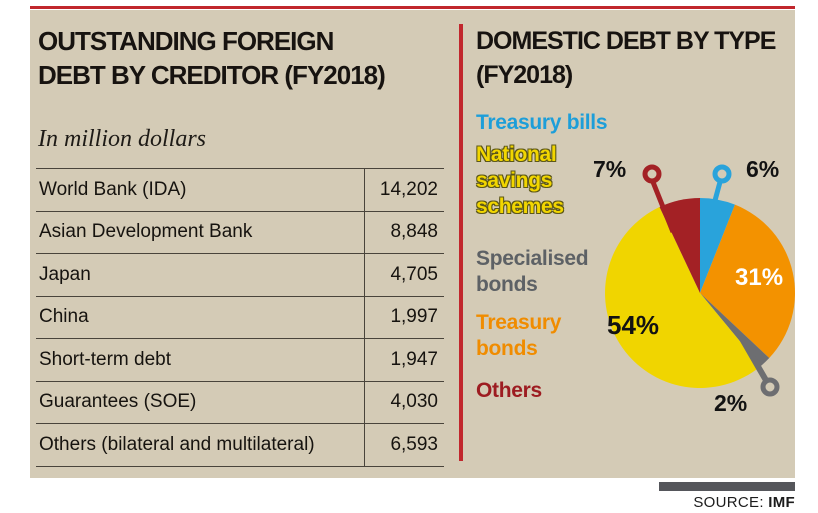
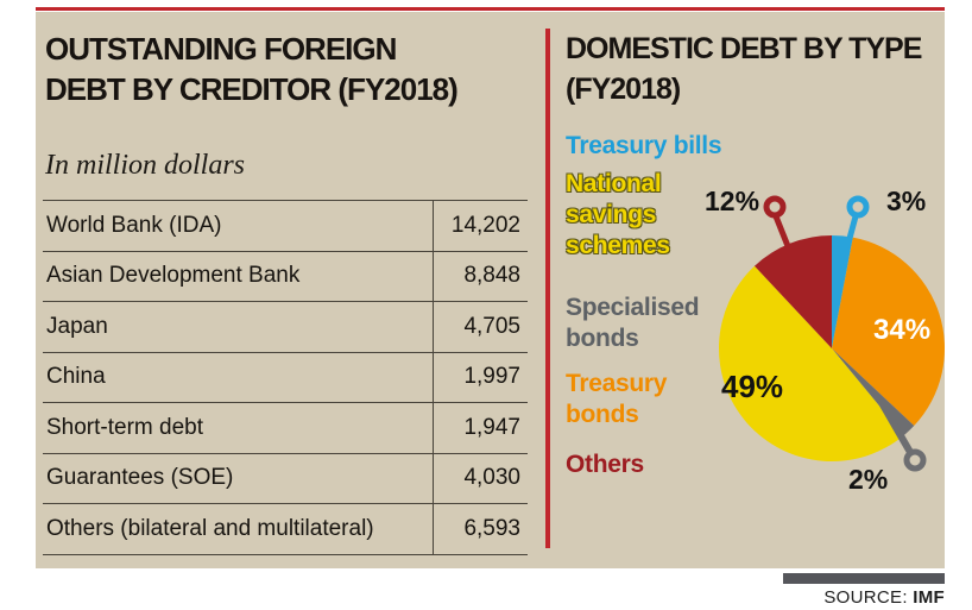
Treasury bills: 6% -> 3%
Treasury bonds: 31% -> 34%
National savings schemes: 54% -> 49%
Others: 7% -> 12%
